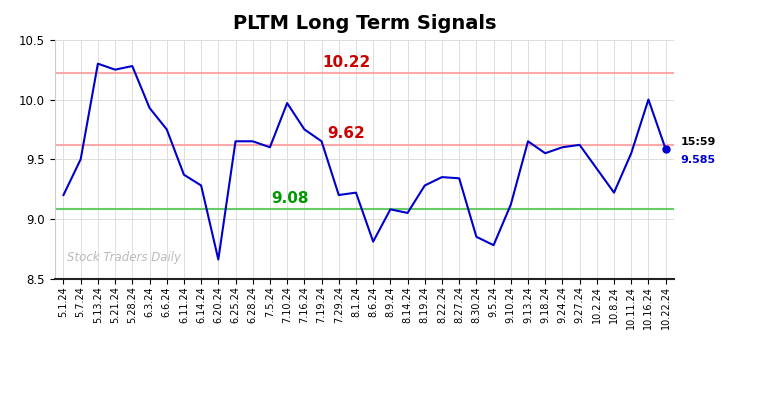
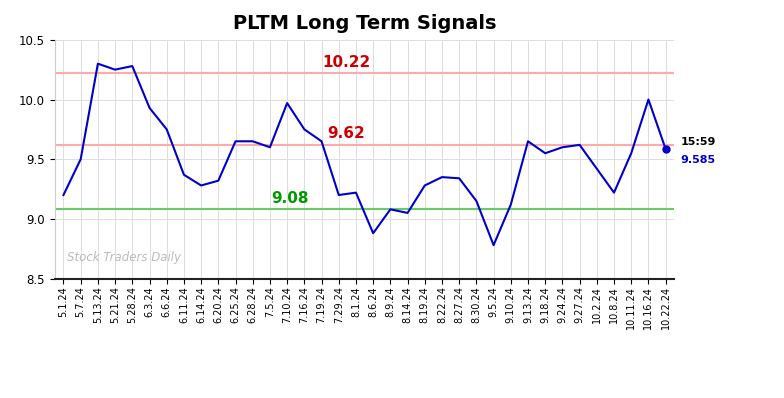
6.20.24: 8.66 -> 9.32
8.6.24: 8.81 -> 8.88
8.30.24: 8.85 -> 9.15
